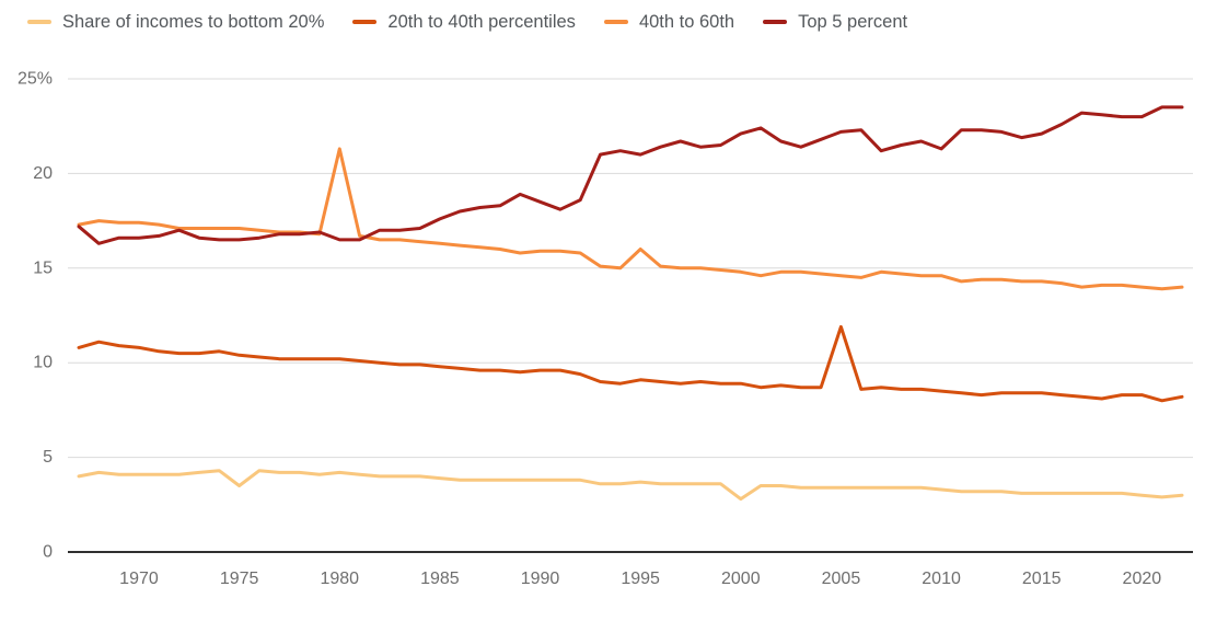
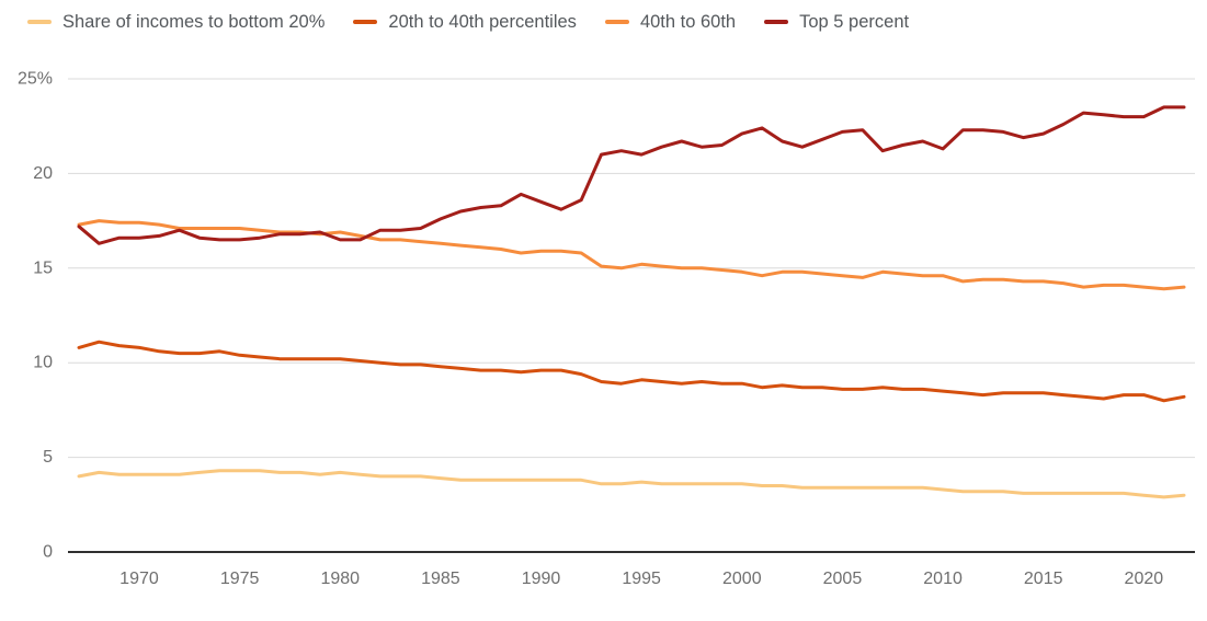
Share of incomes to bottom 20%/1975: 3.5% -> 4.3%
40th to 60th/1980: 21.3% -> 16.9%
40th to 60th/1995: 16.0% -> 15.2%
Share of incomes to bottom 20%/2000: 2.8% -> 3.6%
20th to 40th percentiles/2005: 11.9% -> 8.6%
